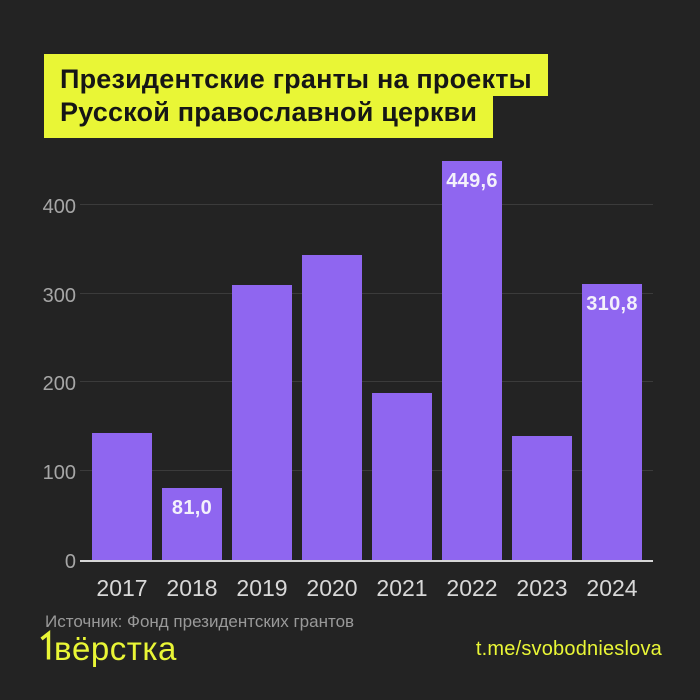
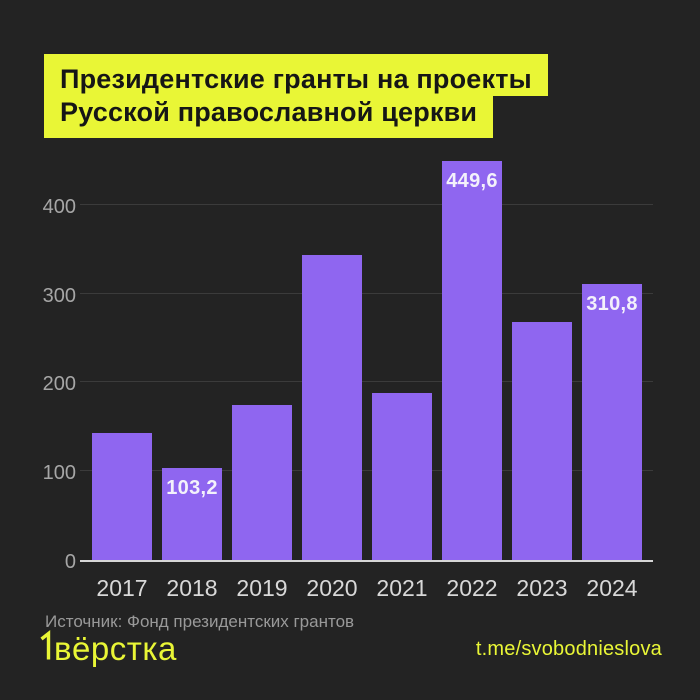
2018: 81,0 -> 103,2
2019: 310 -> 180
2023: 140 -> 270
